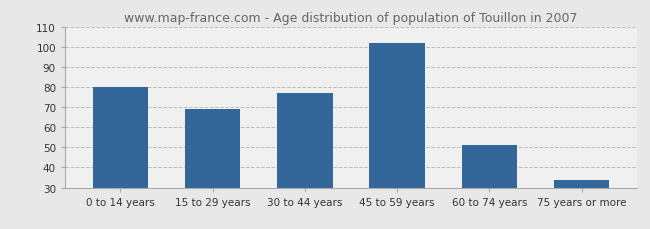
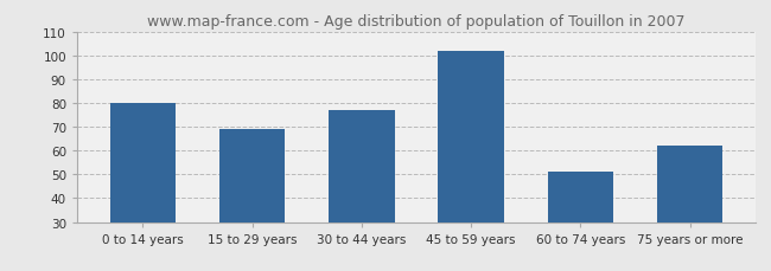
75 years or more: 34 -> 62
